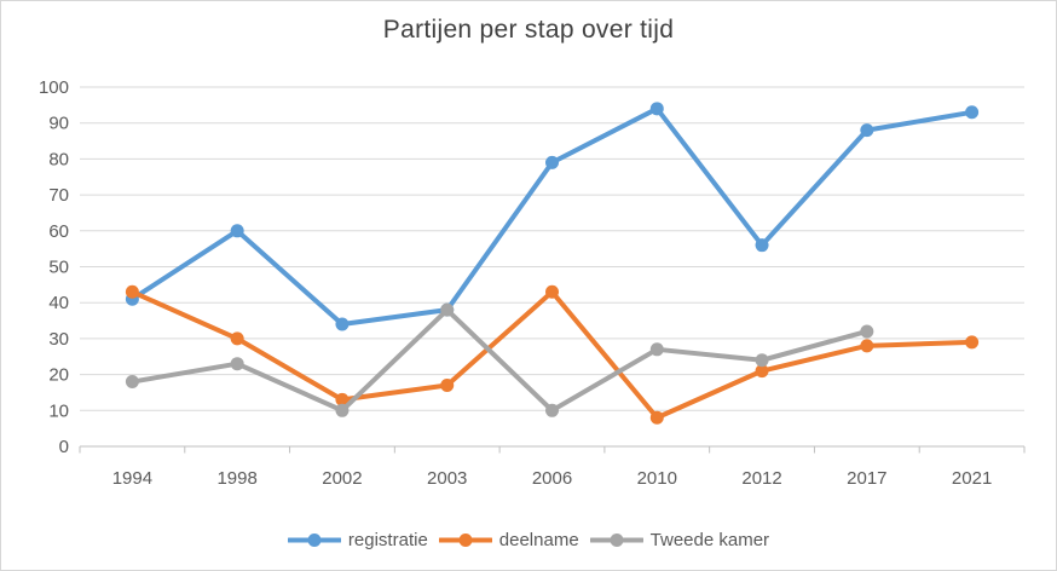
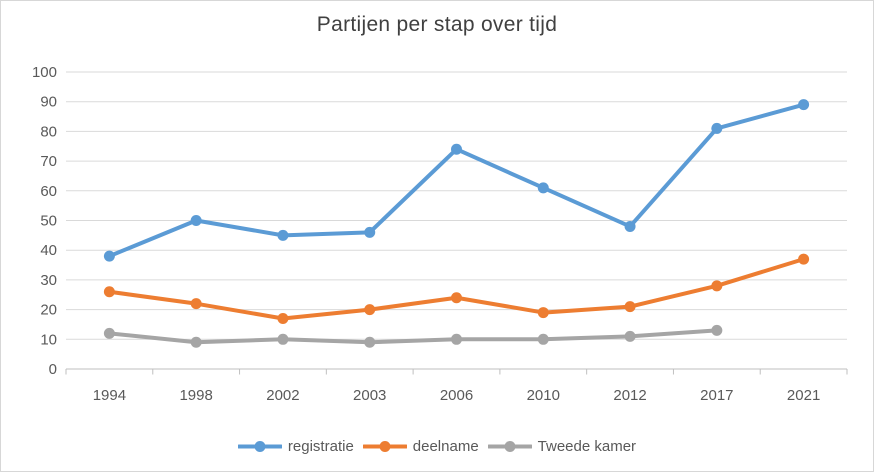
registratie/1994: 41 -> 38
deelname/1994: 43 -> 26
Tweede kamer/1994: 18 -> 12
registratie/1998: 60 -> 50
deelname/1998: 30 -> 22
Tweede kamer/1998: 23 -> 9
registratie/2002: 34 -> 45
deelname/2002: 13 -> 17
registratie/2003: 38 -> 46
deelname/2003: 17 -> 20
Tweede kamer/2003: 38 -> 9
registratie/2006: 79 -> 74
deelname/2006: 43 -> 24
registratie/2010: 94 -> 61
deelname/2010: 8 -> 19
Tweede kamer/2010: 27 -> 10
registratie/2012: 56 -> 48
Tweede kamer/2012: 24 -> 11
registratie/2017: 88 -> 81
Tweede kamer/2017: 32 -> 13
registratie/2021: 93 -> 89
deelname/2021: 29 -> 37
